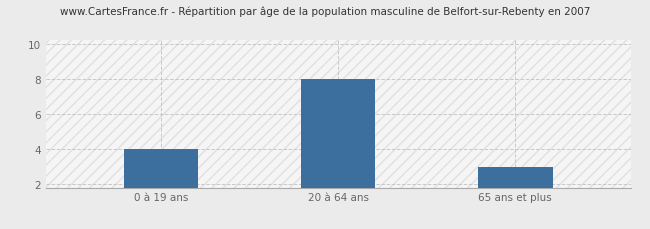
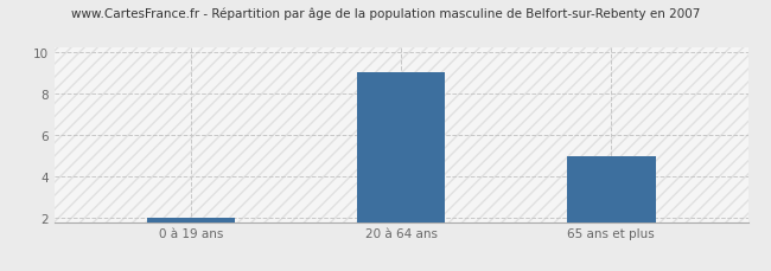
0 à 19 ans: 4 -> 2
20 à 64 ans: 8 -> 9
65 ans et plus: 3 -> 5
